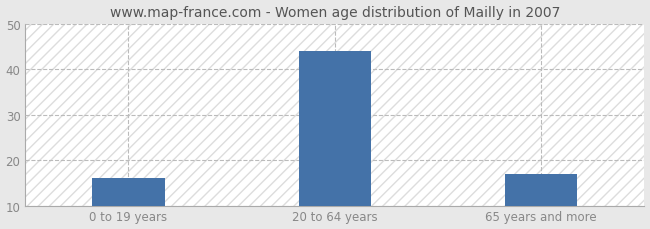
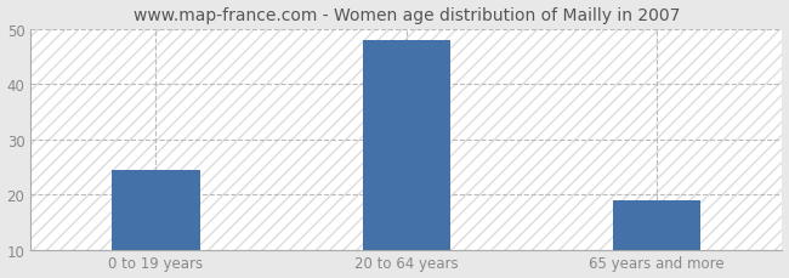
0 to 19 years: 16.0 -> 24.5
20 to 64 years: 44.0 -> 48.0
65 years and more: 17.0 -> 19.0
